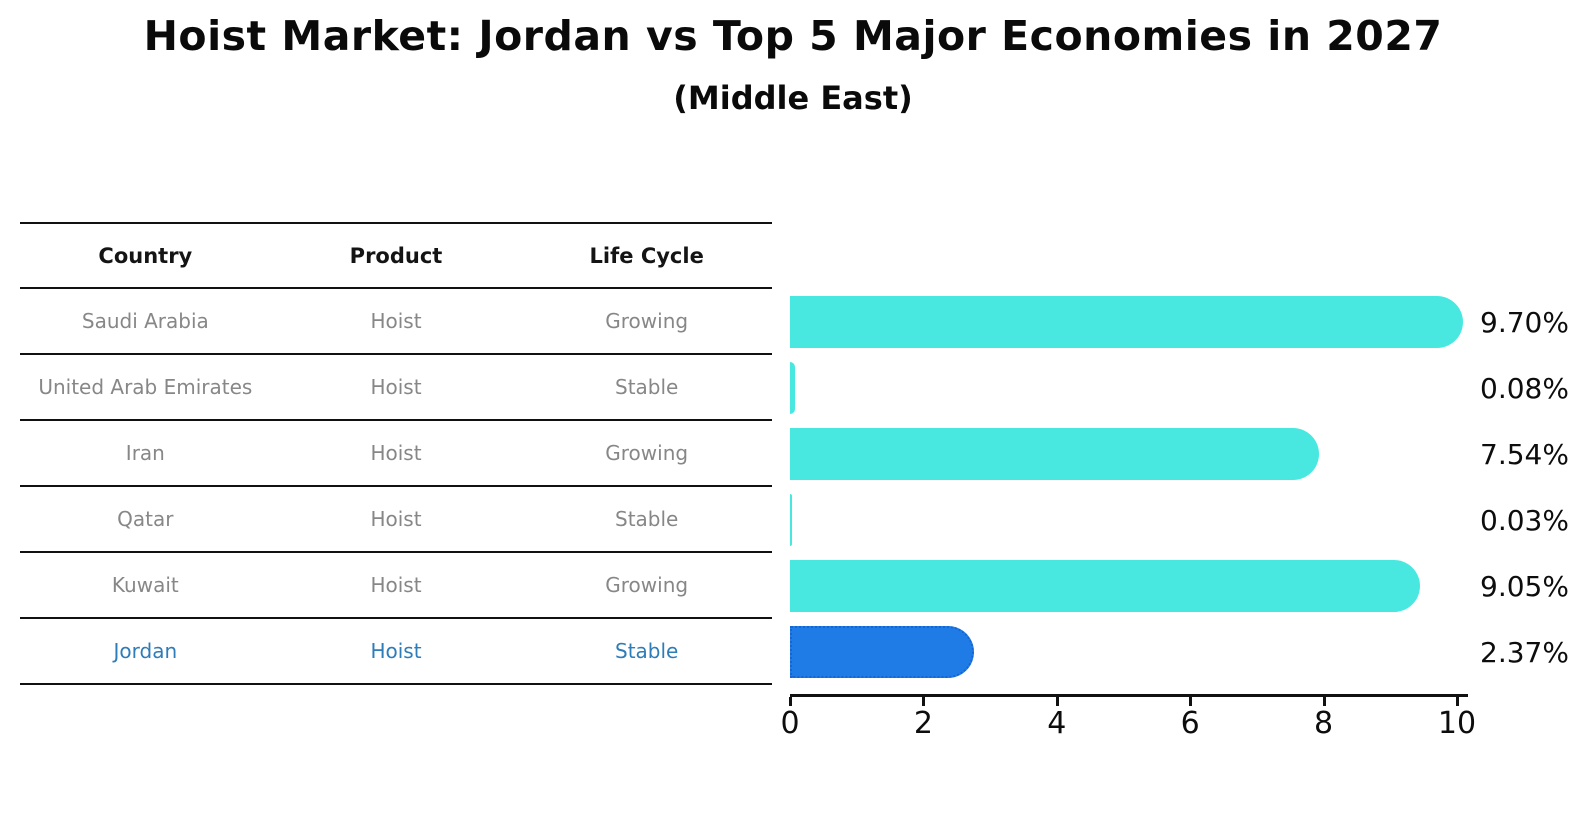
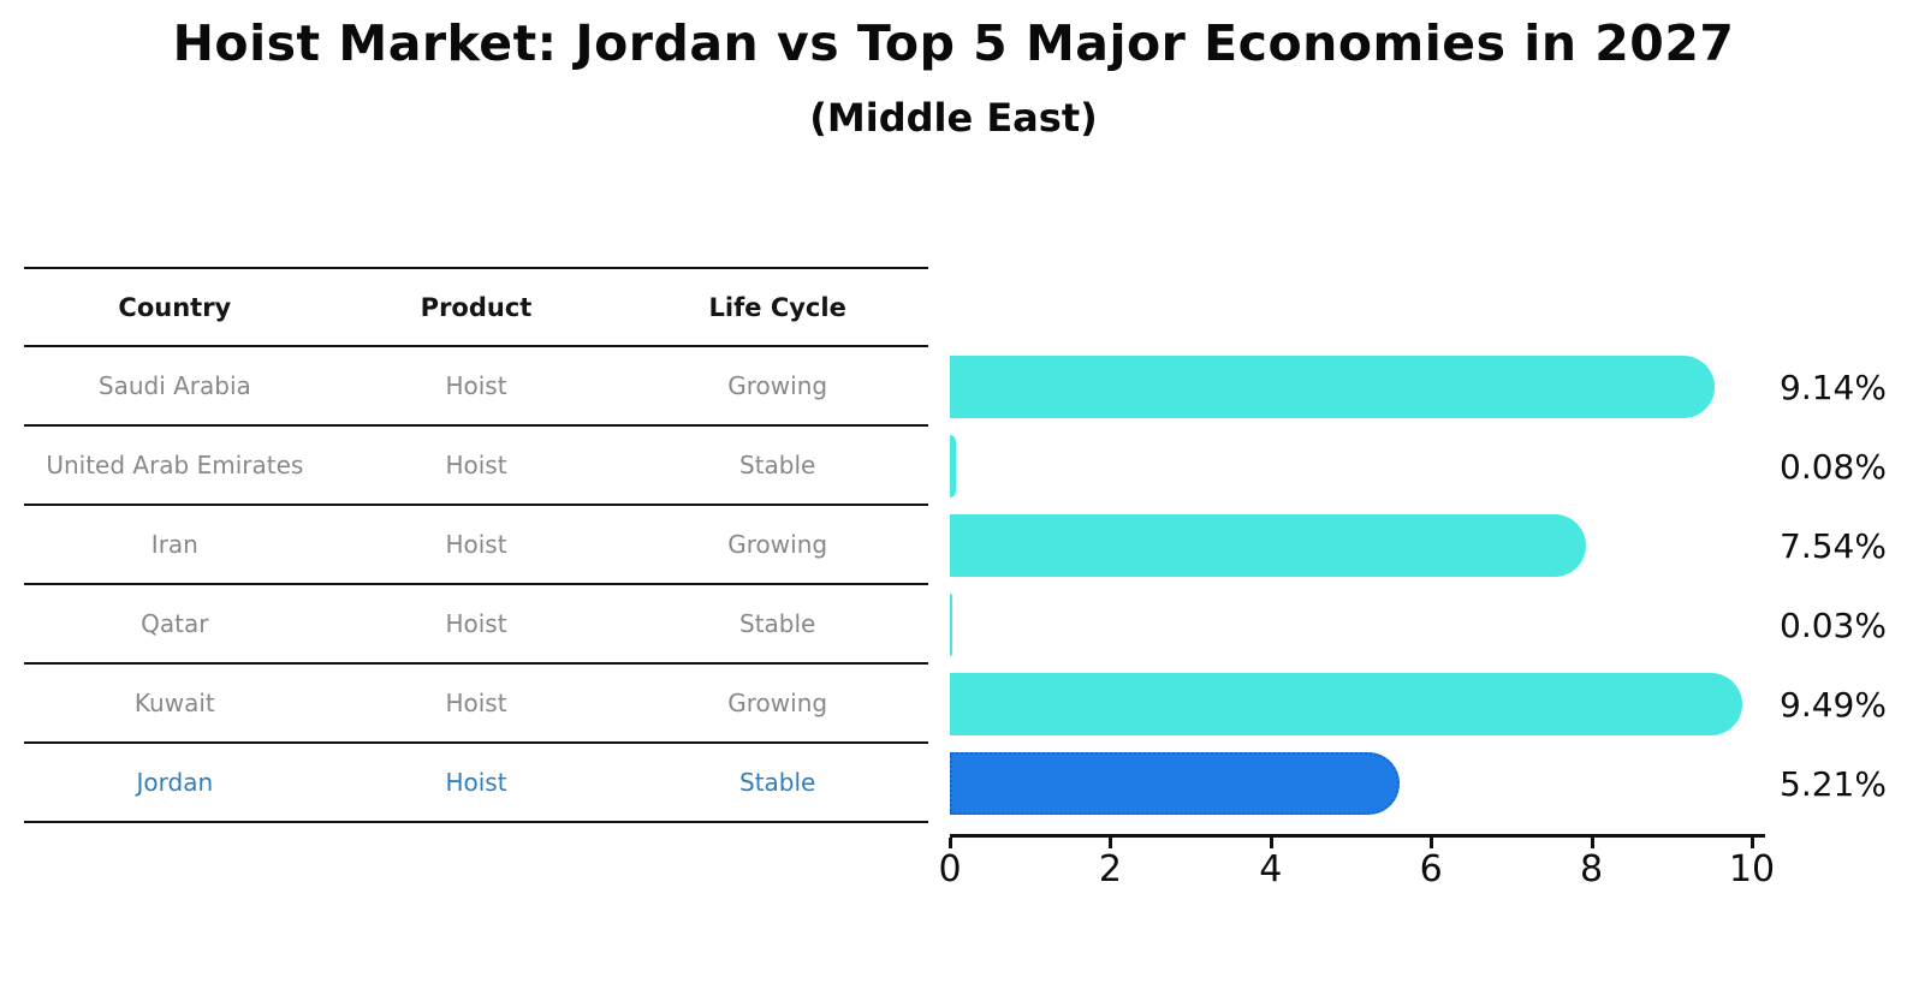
Saudi Arabia: 9.70% -> 9.14%
Kuwait: 9.05% -> 9.49%
Jordan: 2.37% -> 5.21%
